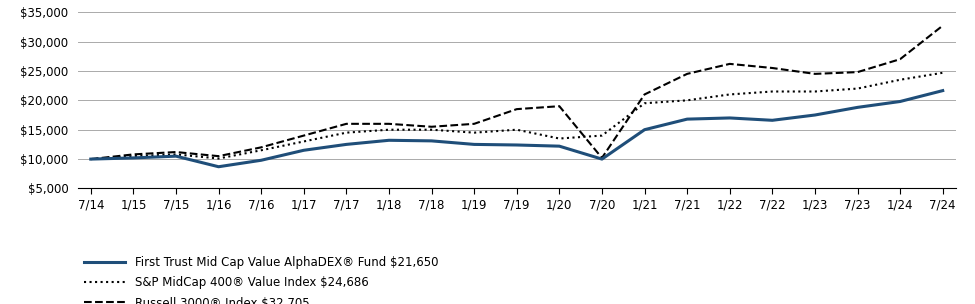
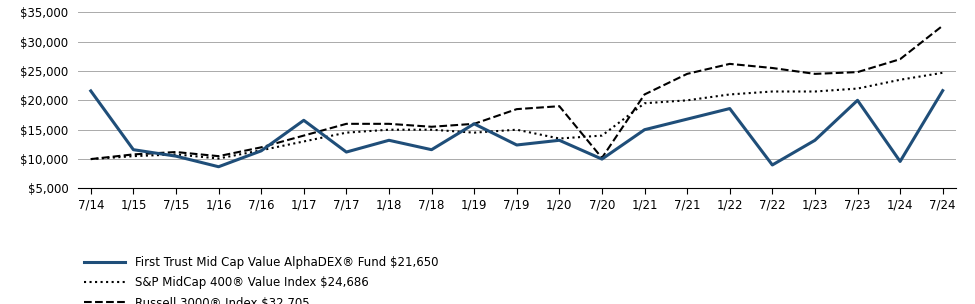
First Trust Mid Cap Value AlphaDEX® Fund $21,650/7/14: $10,000 -> $21,600
First Trust Mid Cap Value AlphaDEX® Fund $21,650/1/15: $10,200 -> $11,600
First Trust Mid Cap Value AlphaDEX® Fund $21,650/7/16: $9,800 -> $11,400
First Trust Mid Cap Value AlphaDEX® Fund $21,650/1/17: $11,500 -> $16,600
First Trust Mid Cap Value AlphaDEX® Fund $21,650/7/17: $12,500 -> $11,200
First Trust Mid Cap Value AlphaDEX® Fund $21,650/7/18: $13,100 -> $11,600
First Trust Mid Cap Value AlphaDEX® Fund $21,650/1/19: $12,500 -> $16,000
First Trust Mid Cap Value AlphaDEX® Fund $21,650/1/20: $12,200 -> $13,200
First Trust Mid Cap Value AlphaDEX® Fund $21,650/1/22: $17,000 -> $18,600
First Trust Mid Cap Value AlphaDEX® Fund $21,650/7/22: $16,600 -> $9,000
First Trust Mid Cap Value AlphaDEX® Fund $21,650/1/23: $17,500 -> $13,200
First Trust Mid Cap Value AlphaDEX® Fund $21,650/7/23: $18,800 -> $20,000
First Trust Mid Cap Value AlphaDEX® Fund $21,650/1/24: $19,800 -> $9,600
